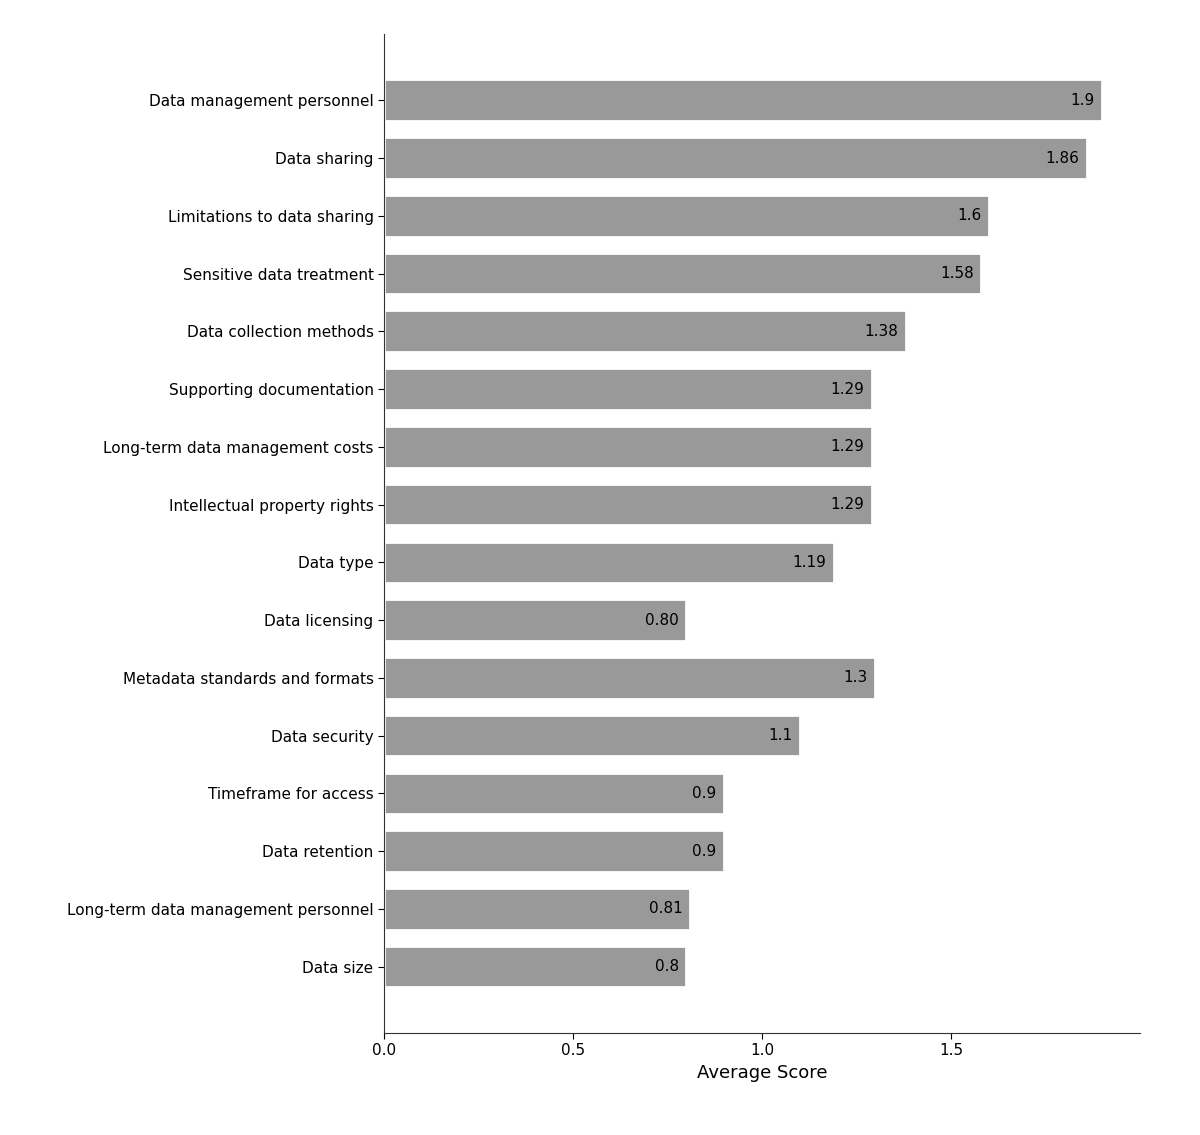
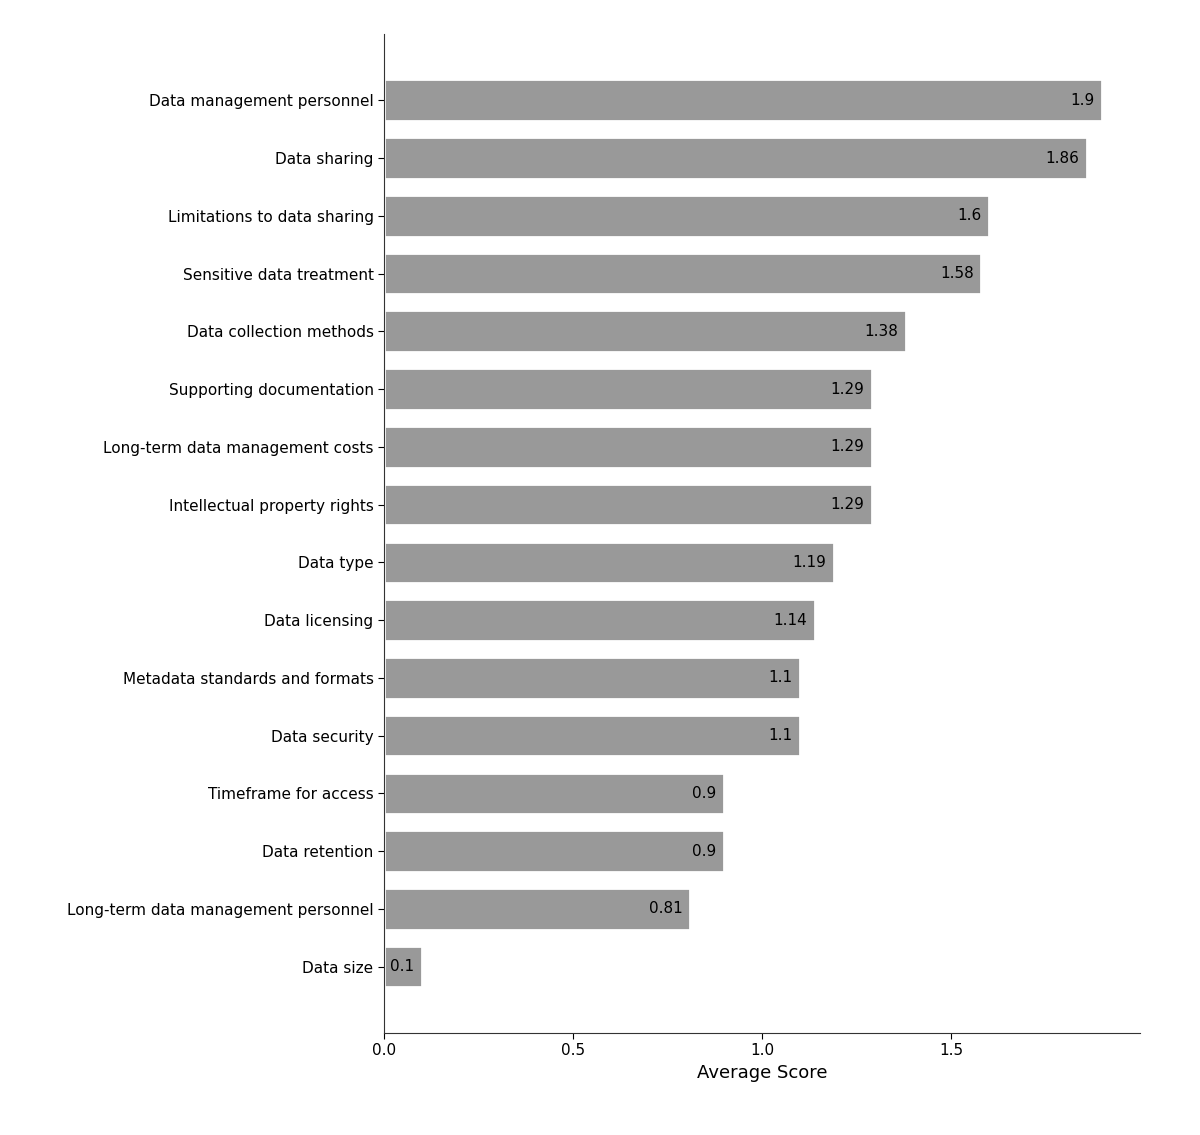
Data licensing: 0.80 -> 1.14
Metadata standards and formats: 1.3 -> 1.1
Data size: 0.8 -> 0.1
